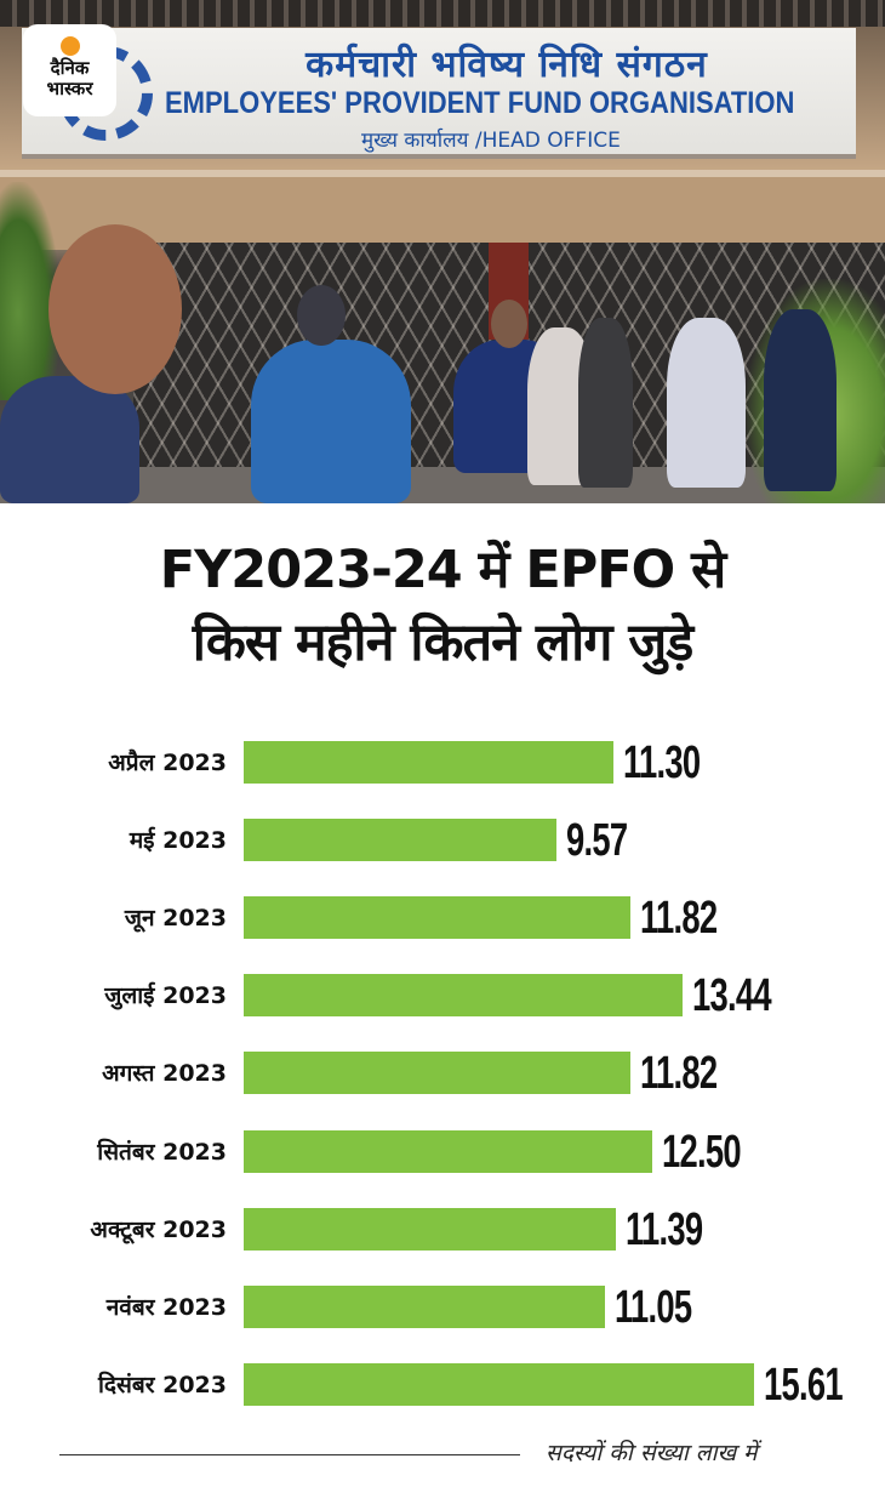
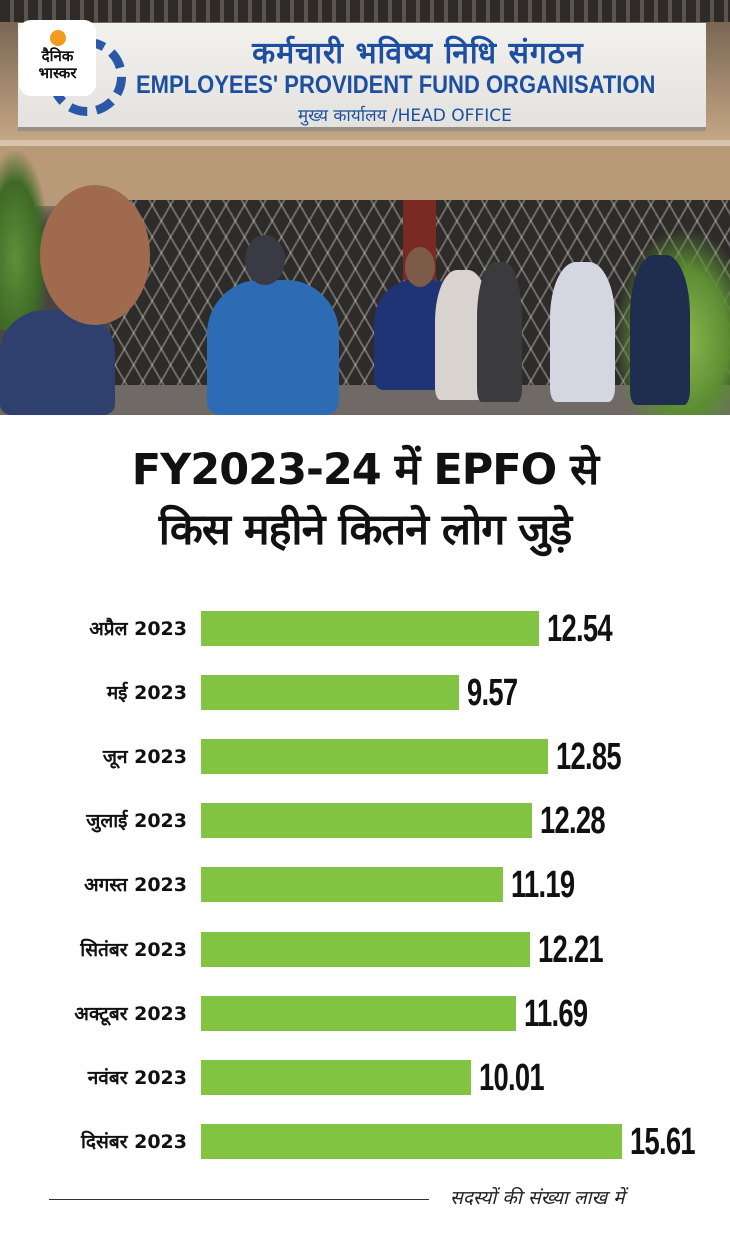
अप्रैल 2023: 11.30 -> 12.54
जून 2023: 11.82 -> 12.85
जुलाई 2023: 13.44 -> 12.28
अगस्त 2023: 11.82 -> 11.19
सितंबर 2023: 12.50 -> 12.21
अक्टूबर 2023: 11.39 -> 11.69
नवंबर 2023: 11.05 -> 10.01
